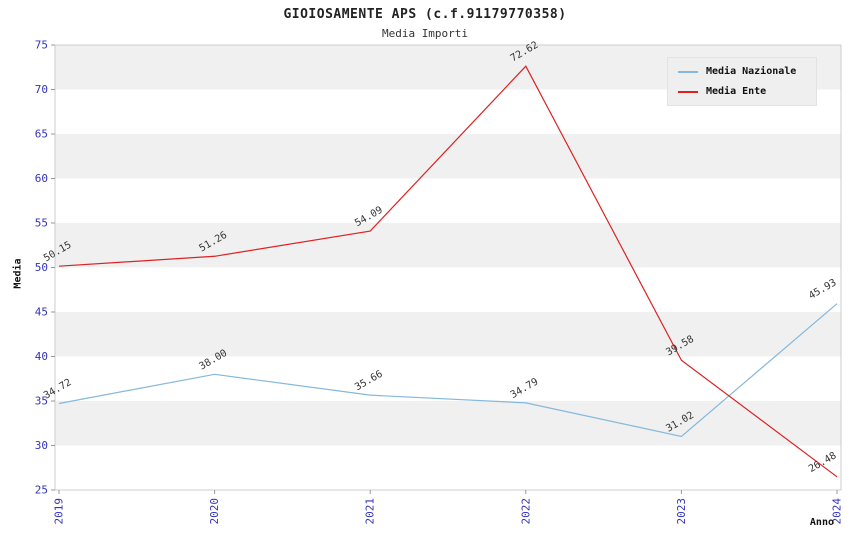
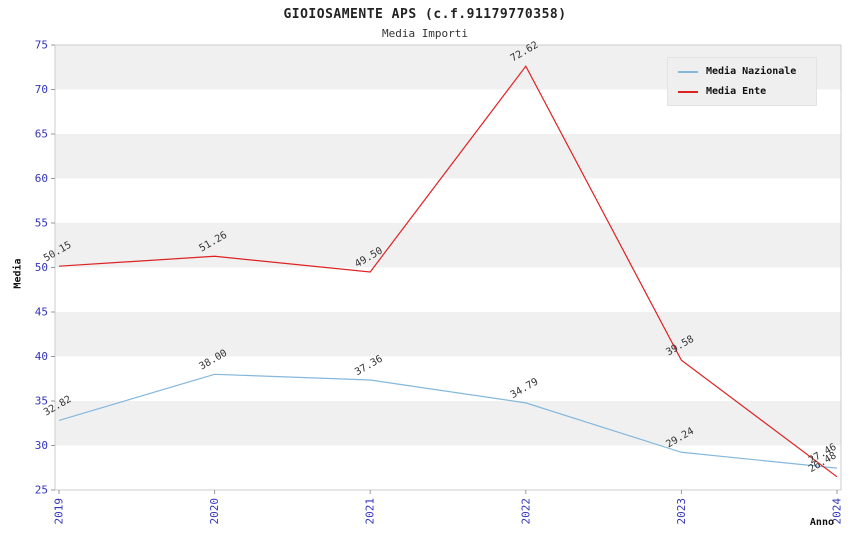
Media Nazionale/2019: 34.72 -> 32.82
Media Nazionale/2021: 35.66 -> 37.36
Media Ente/2021: 54.09 -> 49.50
Media Nazionale/2023: 31.02 -> 29.24
Media Nazionale/2024: 45.93 -> 27.46
